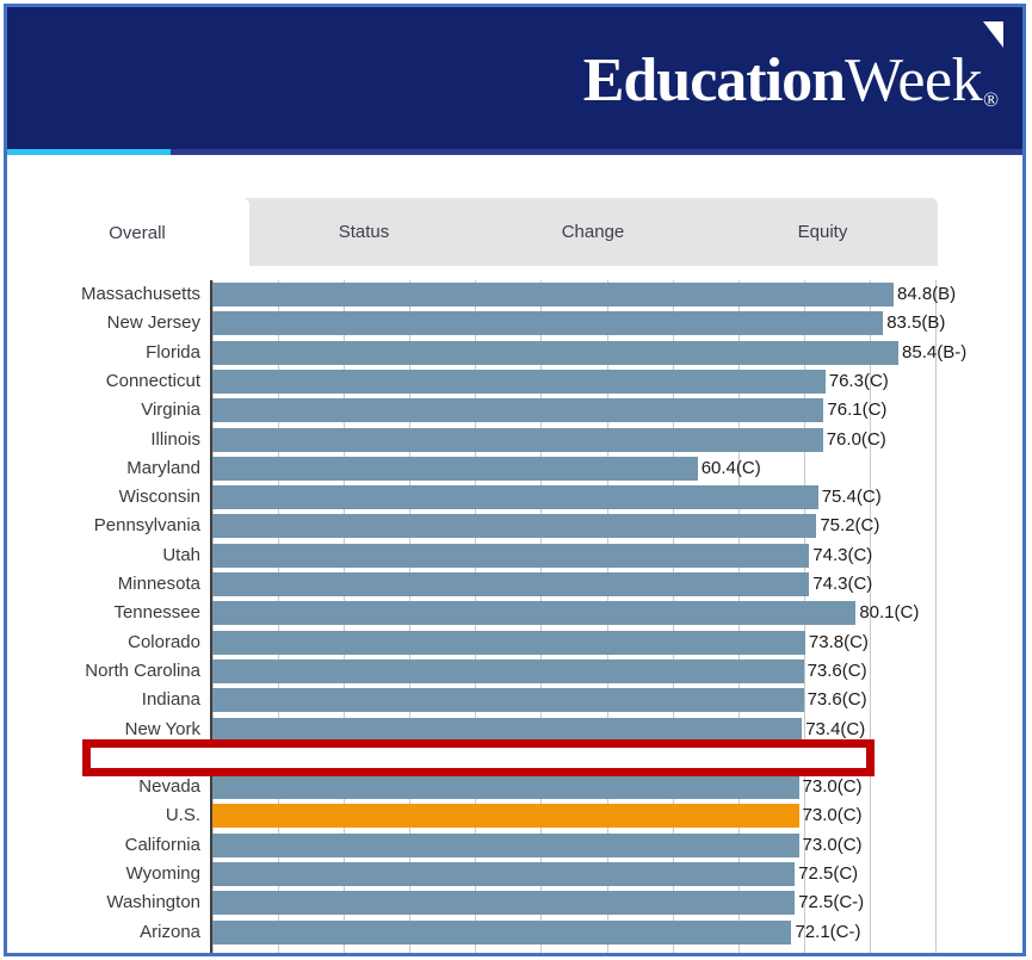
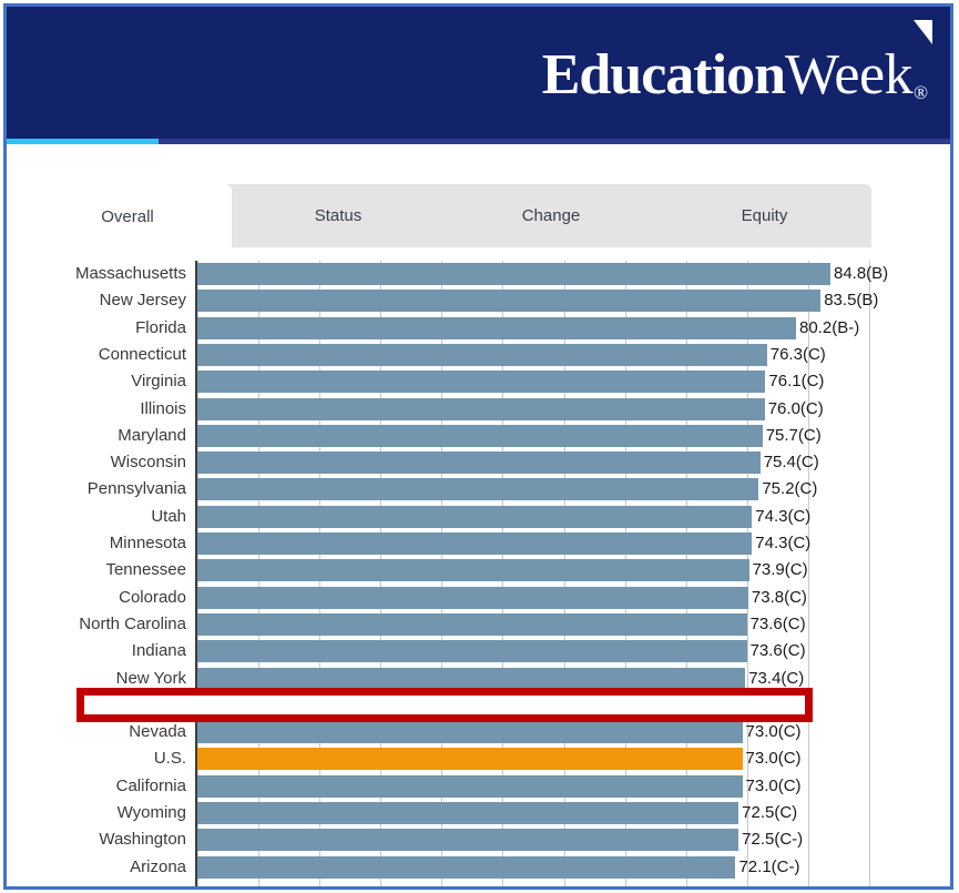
Florida: 85.4 -> 80.2
Maryland: 60.4 -> 75.7
Tennessee: 80.1 -> 73.9
